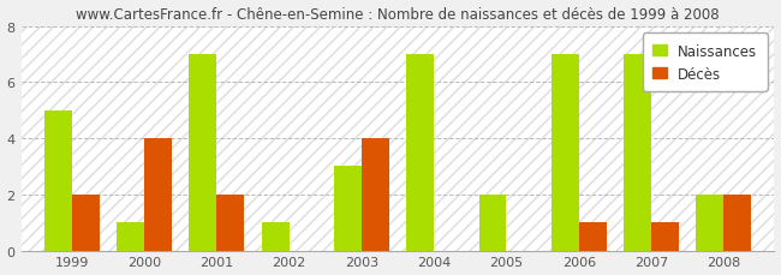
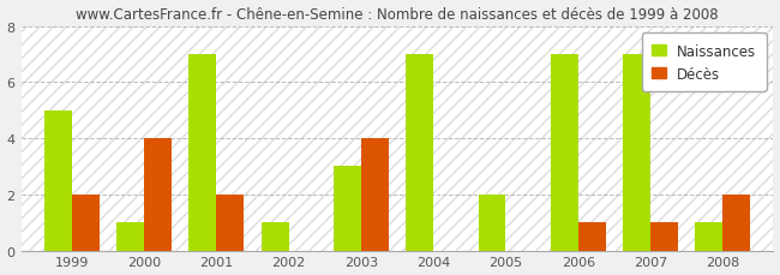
Naissances/2008: 2 -> 1
